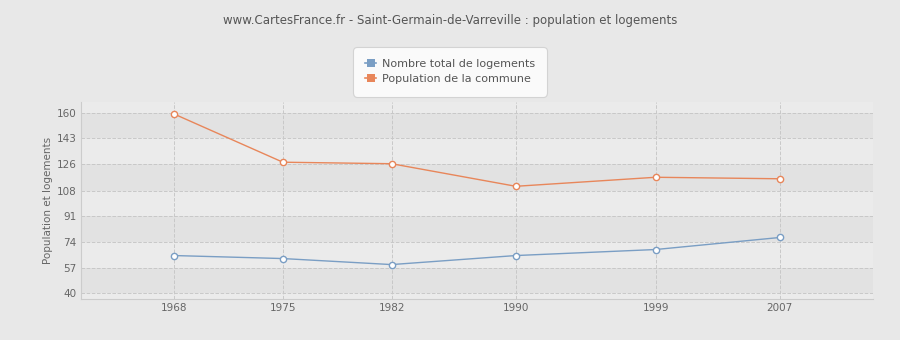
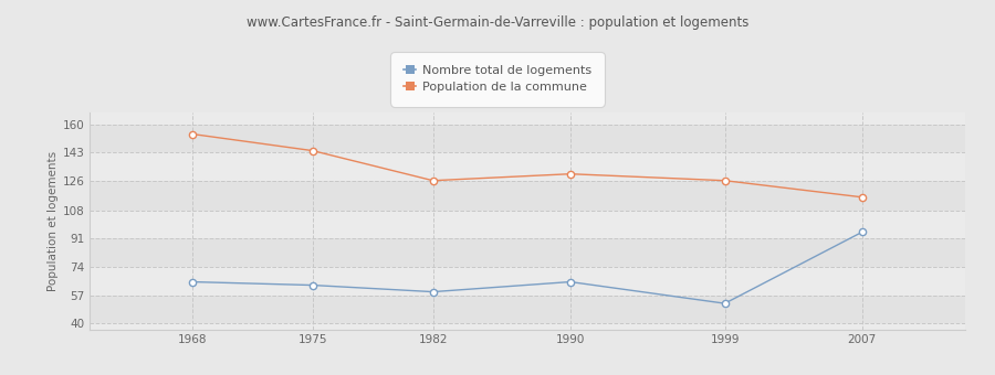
Population de la commune/1968: 159 -> 154
Population de la commune/1975: 127 -> 144
Population de la commune/1990: 111 -> 130
Nombre total de logements/1999: 69 -> 52
Population de la commune/1999: 117 -> 126
Nombre total de logements/2007: 77 -> 95
